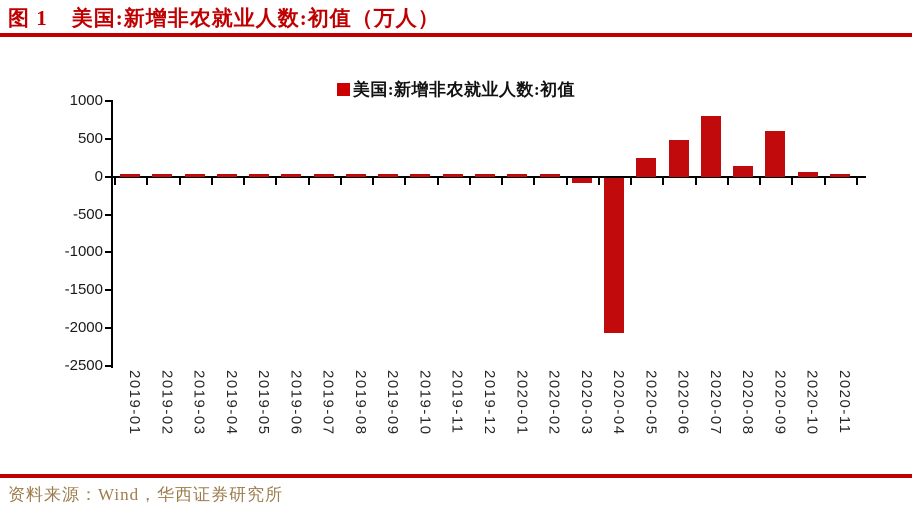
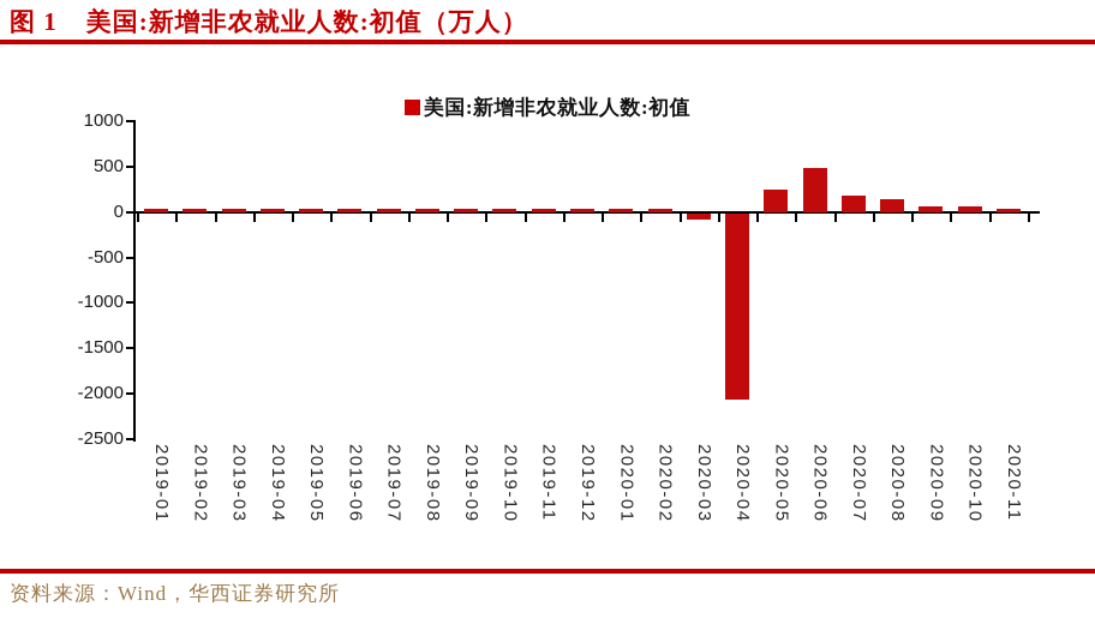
2020-07: 800 -> 200
2020-09: 600 -> 100
